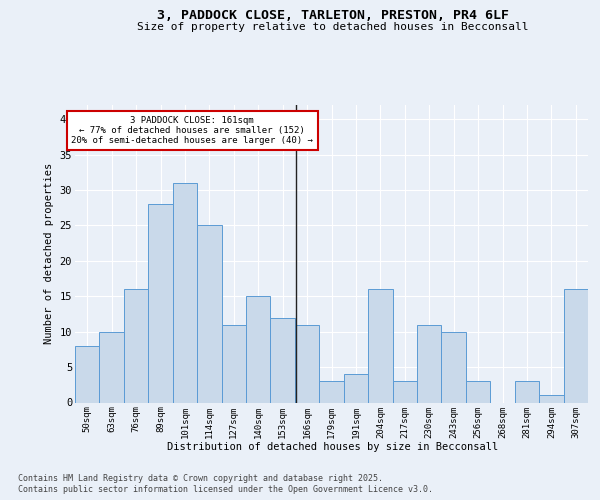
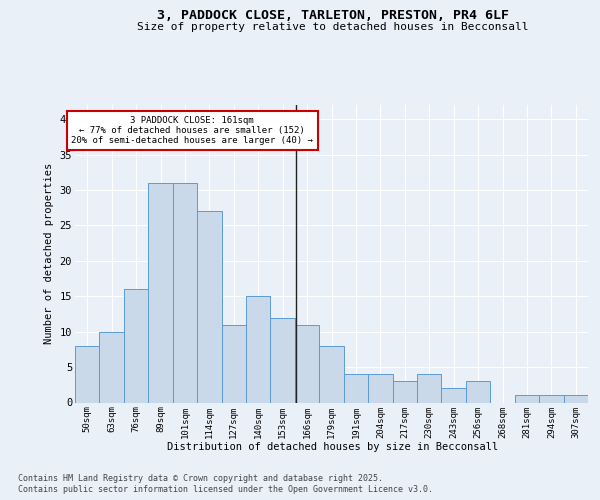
89sqm: 28 -> 31
114sqm: 25 -> 27
179sqm: 3 -> 8
204sqm: 16 -> 4
230sqm: 11 -> 4
243sqm: 10 -> 2
281sqm: 3 -> 1
307sqm: 16 -> 1
